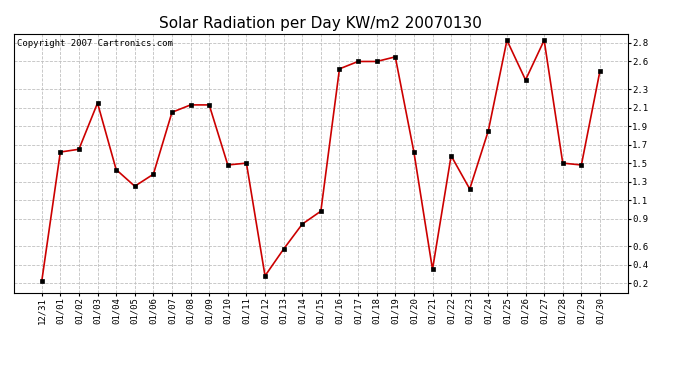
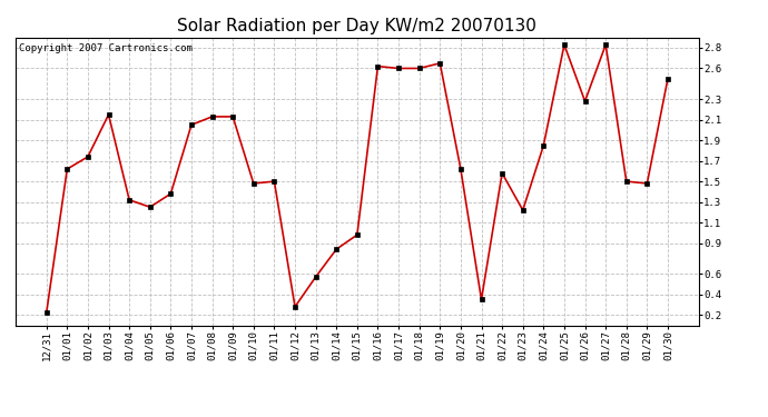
01/02: 1.65 -> 1.74
01/04: 1.43 -> 1.32
01/16: 2.52 -> 2.62
01/26: 2.40 -> 2.28
